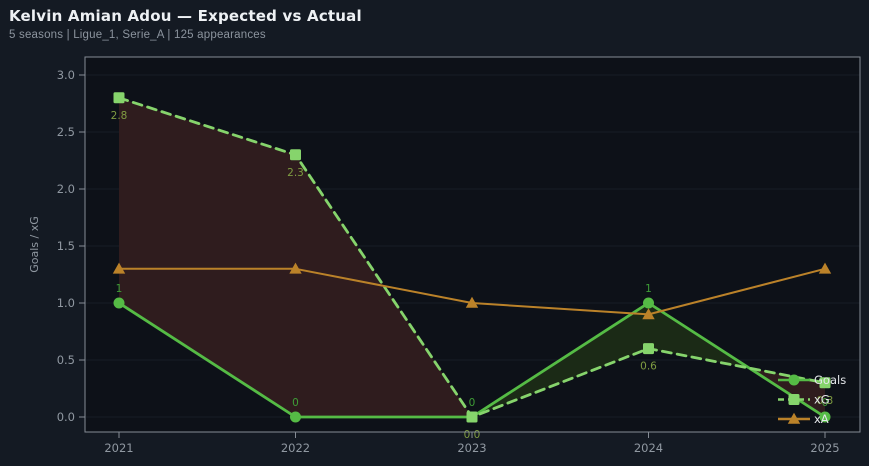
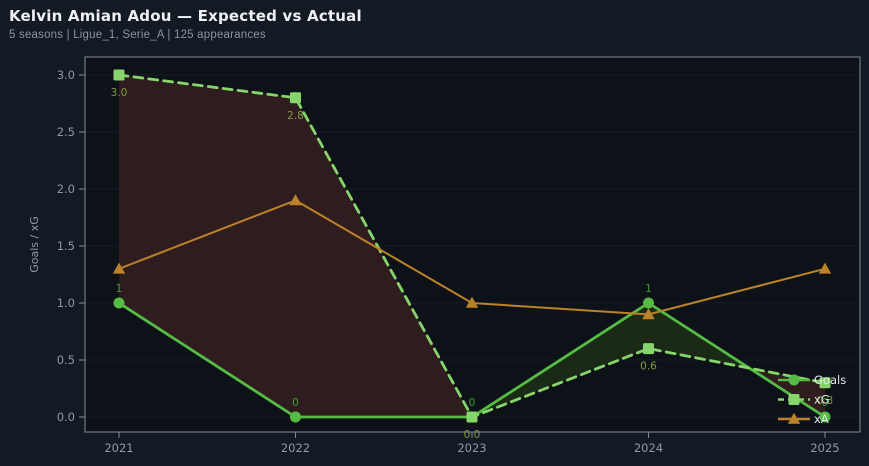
xG/2021: 2.8 -> 3.0
xG/2022: 2.3 -> 2.8
xA/2022: 1.3 -> 1.9
